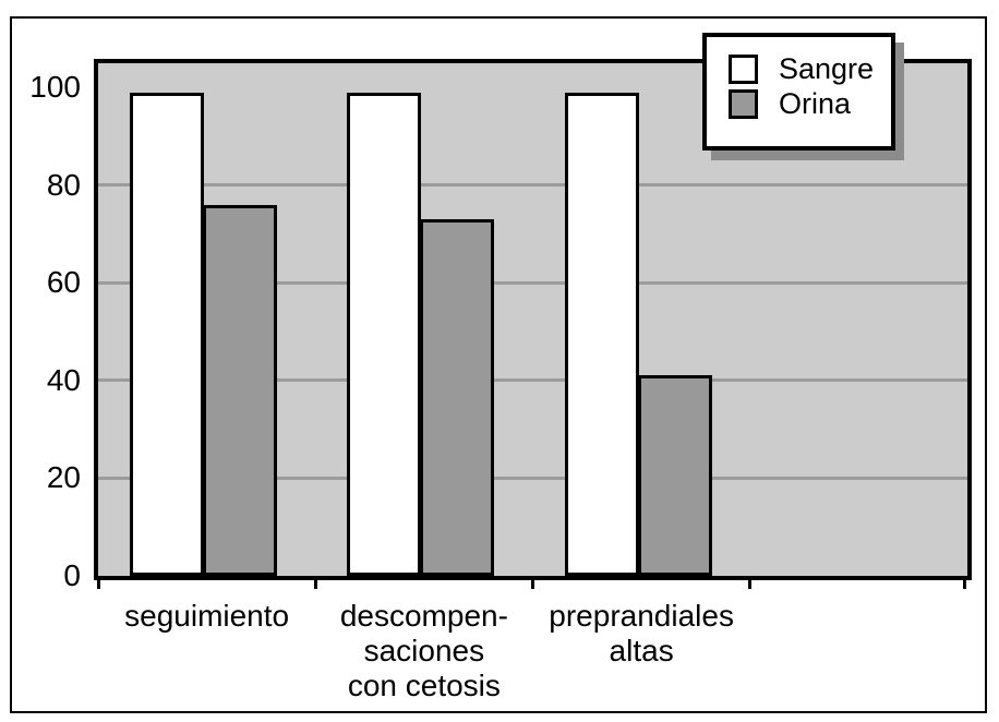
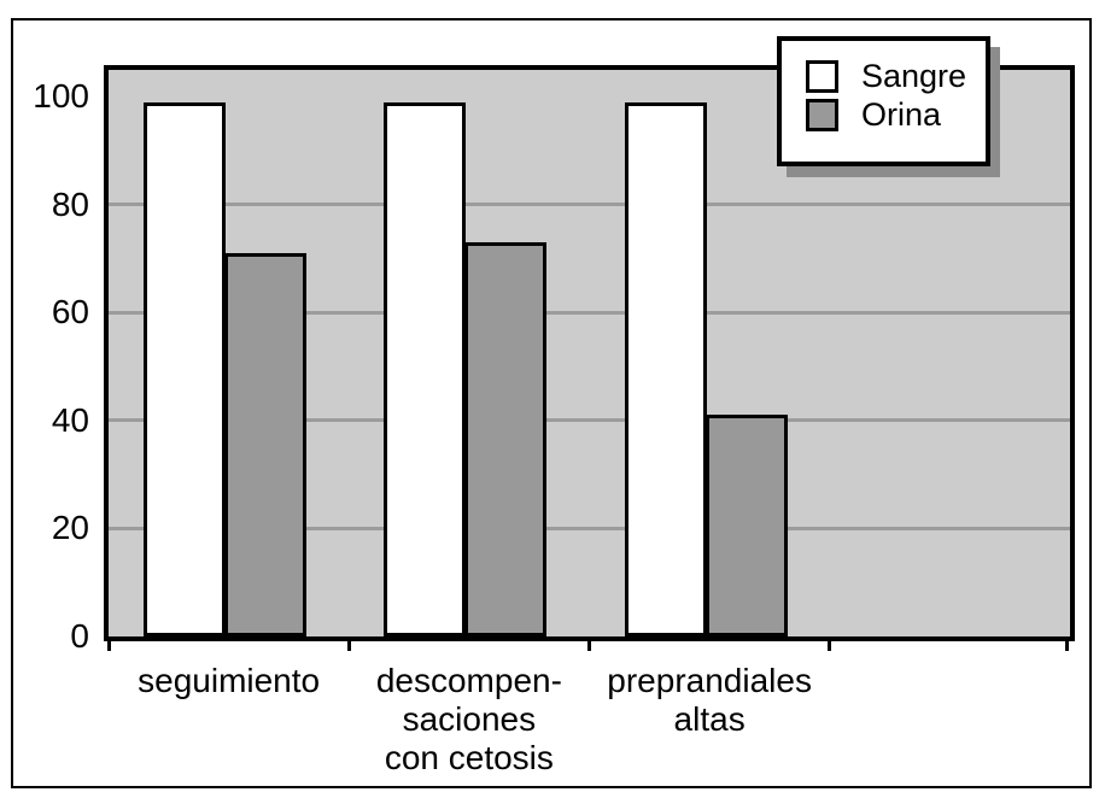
Orina/seguimiento: 76 -> 71
